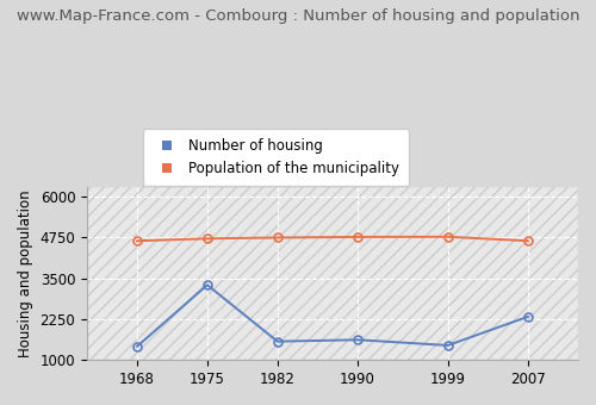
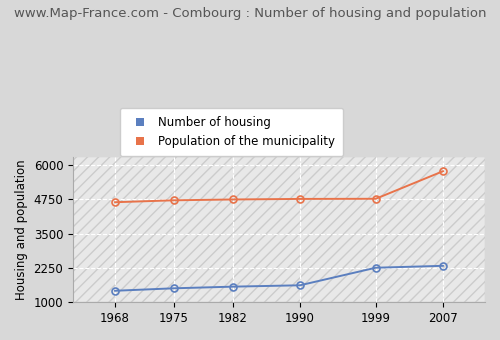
Number of housing/1975: 3300 -> 1510
Number of housing/1999: 1450 -> 2260
Population of the municipality/2007: 4650 -> 5780
